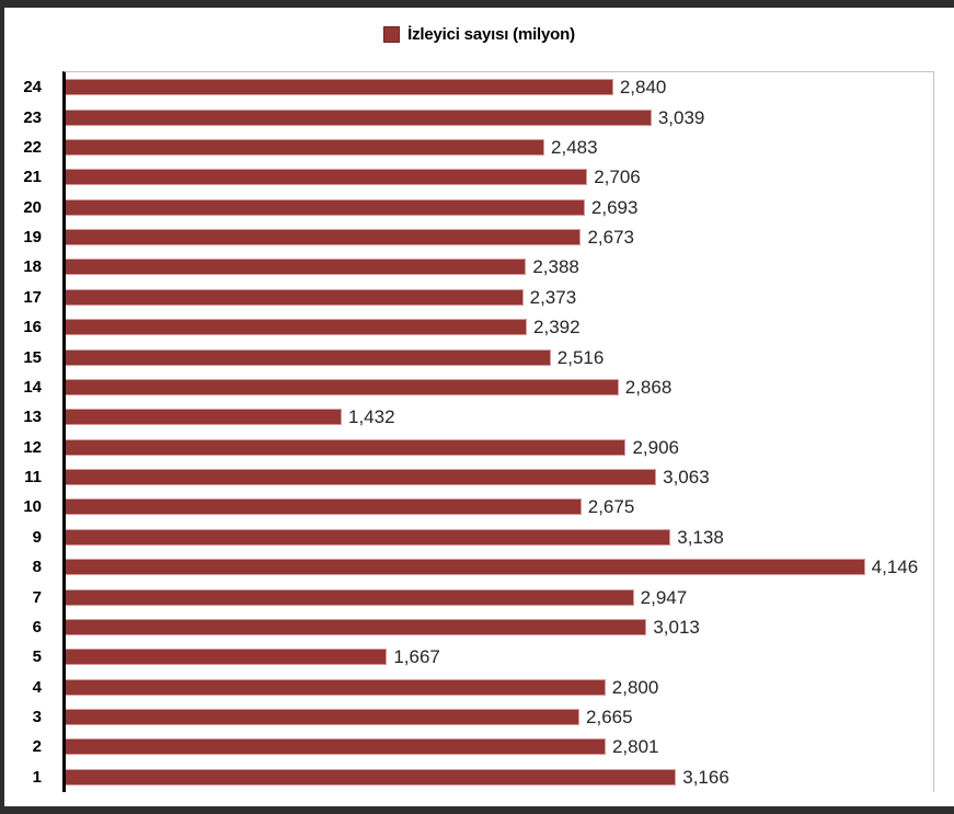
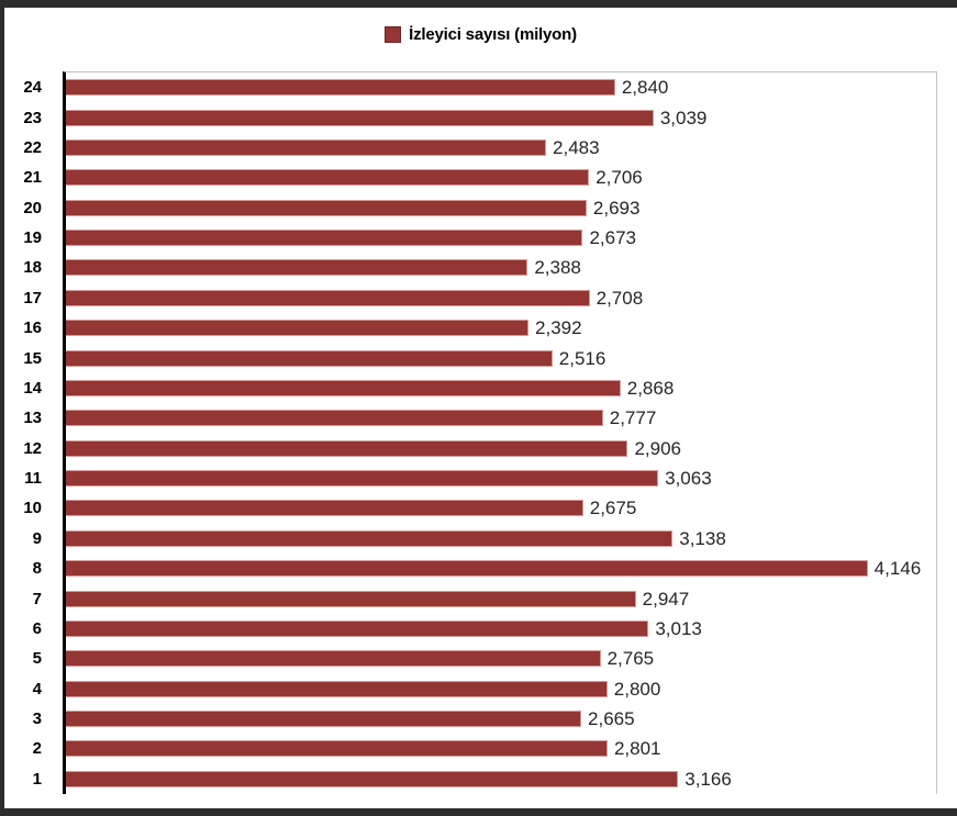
17: 2,373 -> 2,708
13: 1,432 -> 2,777
5: 1,667 -> 2,765
